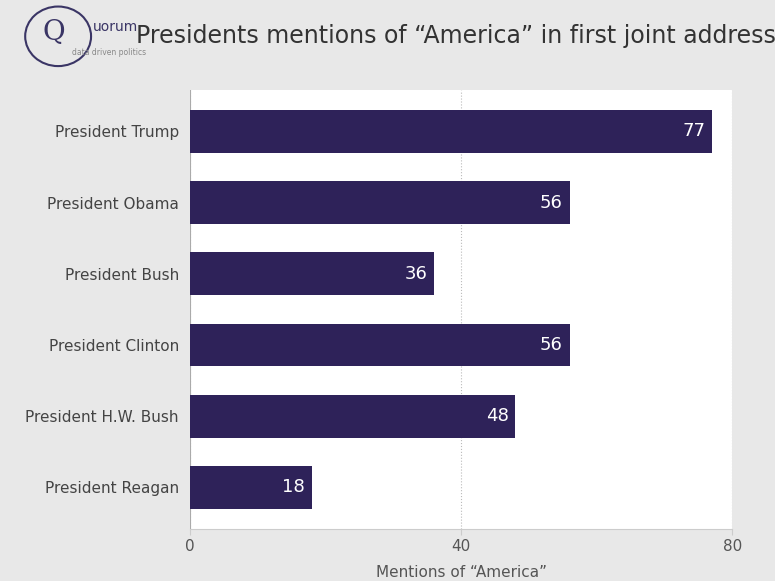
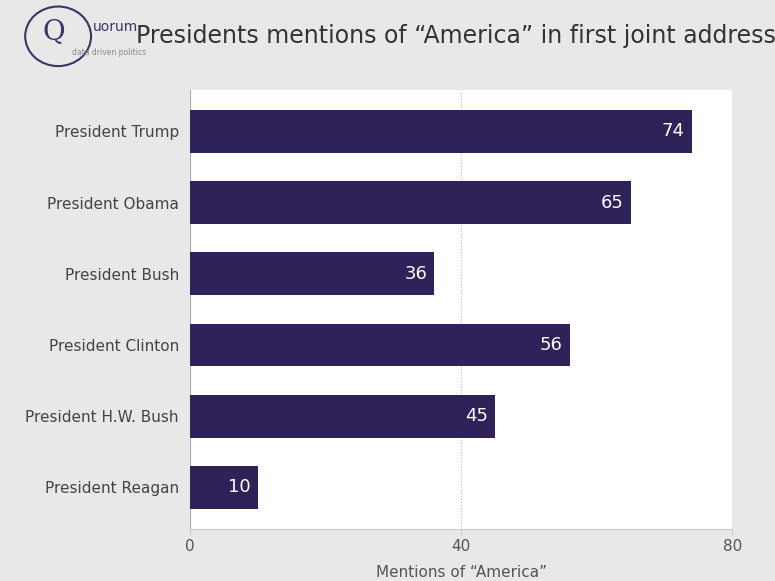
President Trump: 77 -> 74
President Obama: 56 -> 65
President H.W. Bush: 48 -> 45
President Reagan: 18 -> 10
